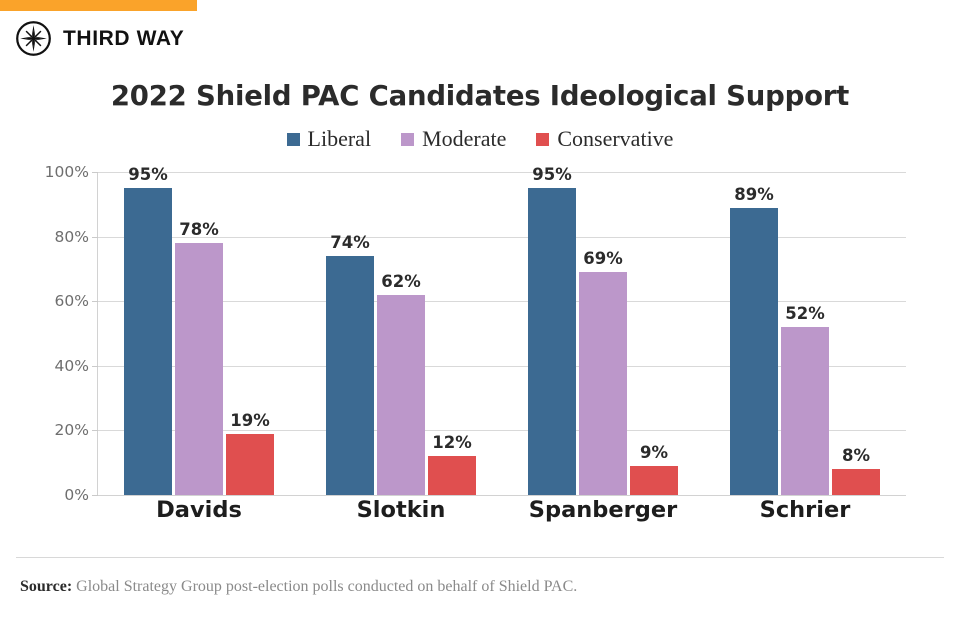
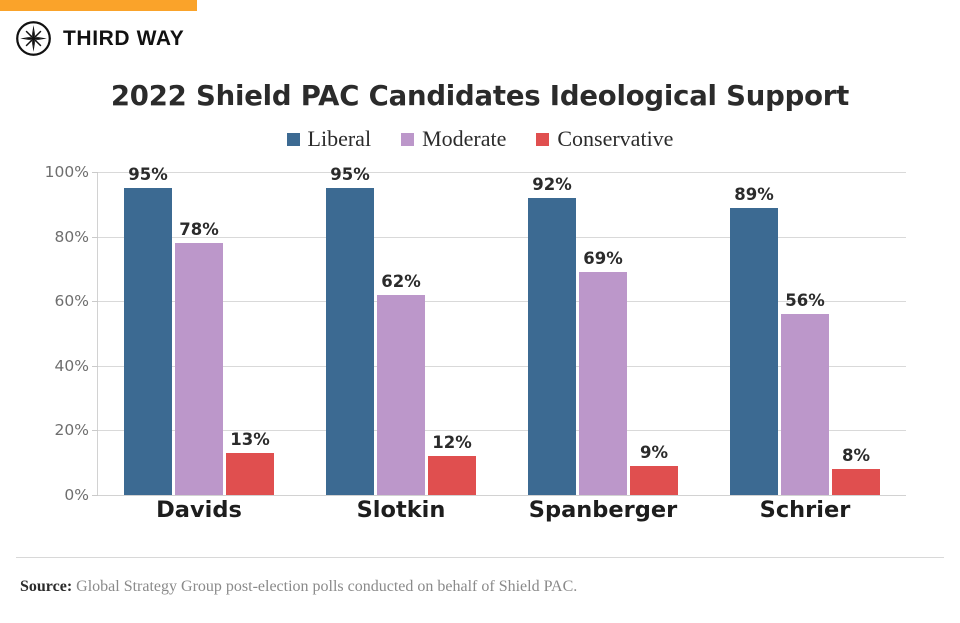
Conservative/Davids: 19% -> 13%
Liberal/Slotkin: 74% -> 95%
Liberal/Spanberger: 95% -> 92%
Moderate/Schrier: 52% -> 56%
